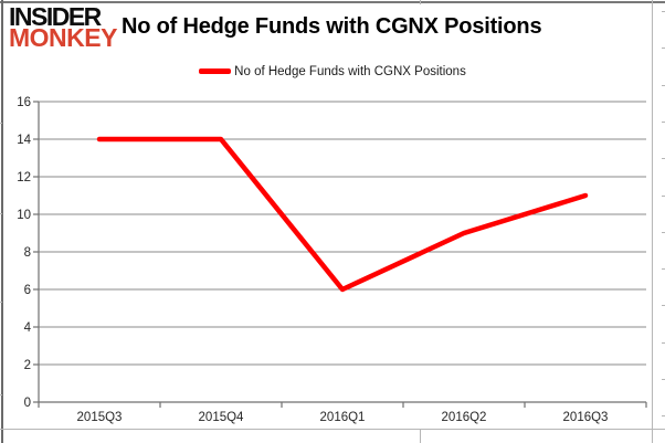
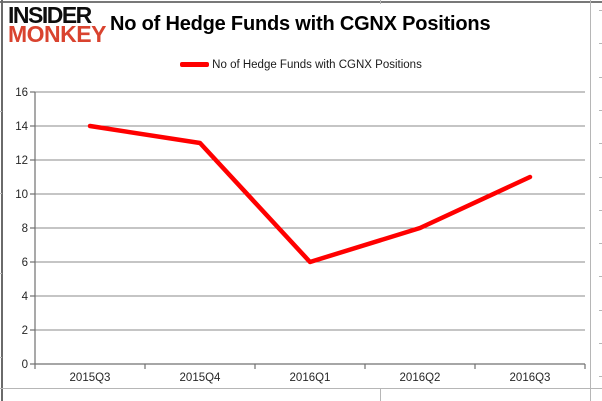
2015Q4: 14 -> 13
2016Q2: 9 -> 8
